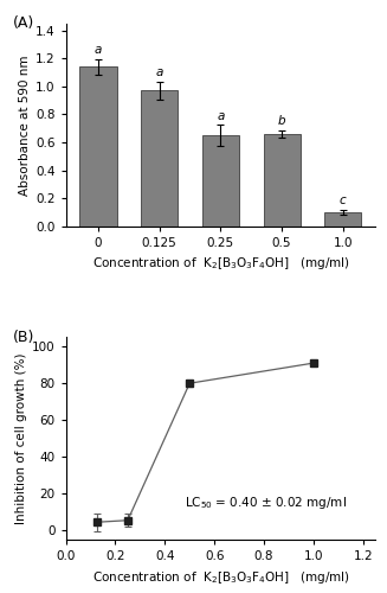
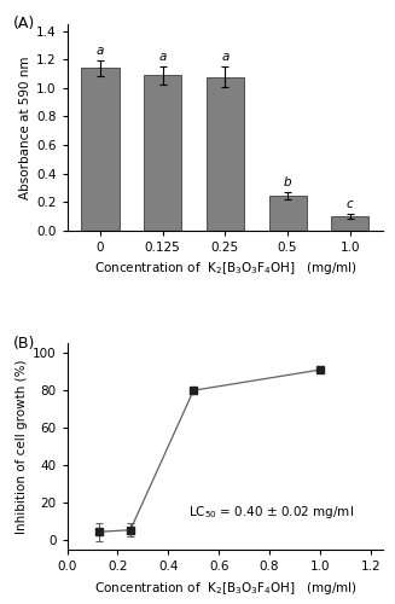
0.125: 0.97 -> 1.09
0.25: 0.65 -> 1.08
0.5: 0.66 -> 0.24
